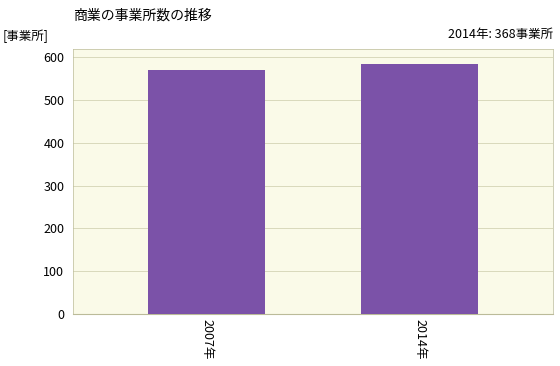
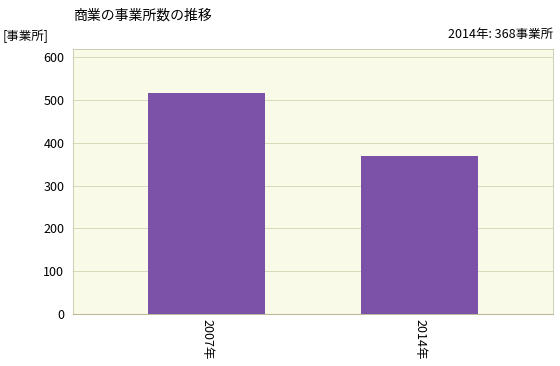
2007年: 570 -> 516
2014年: 585 -> 368
